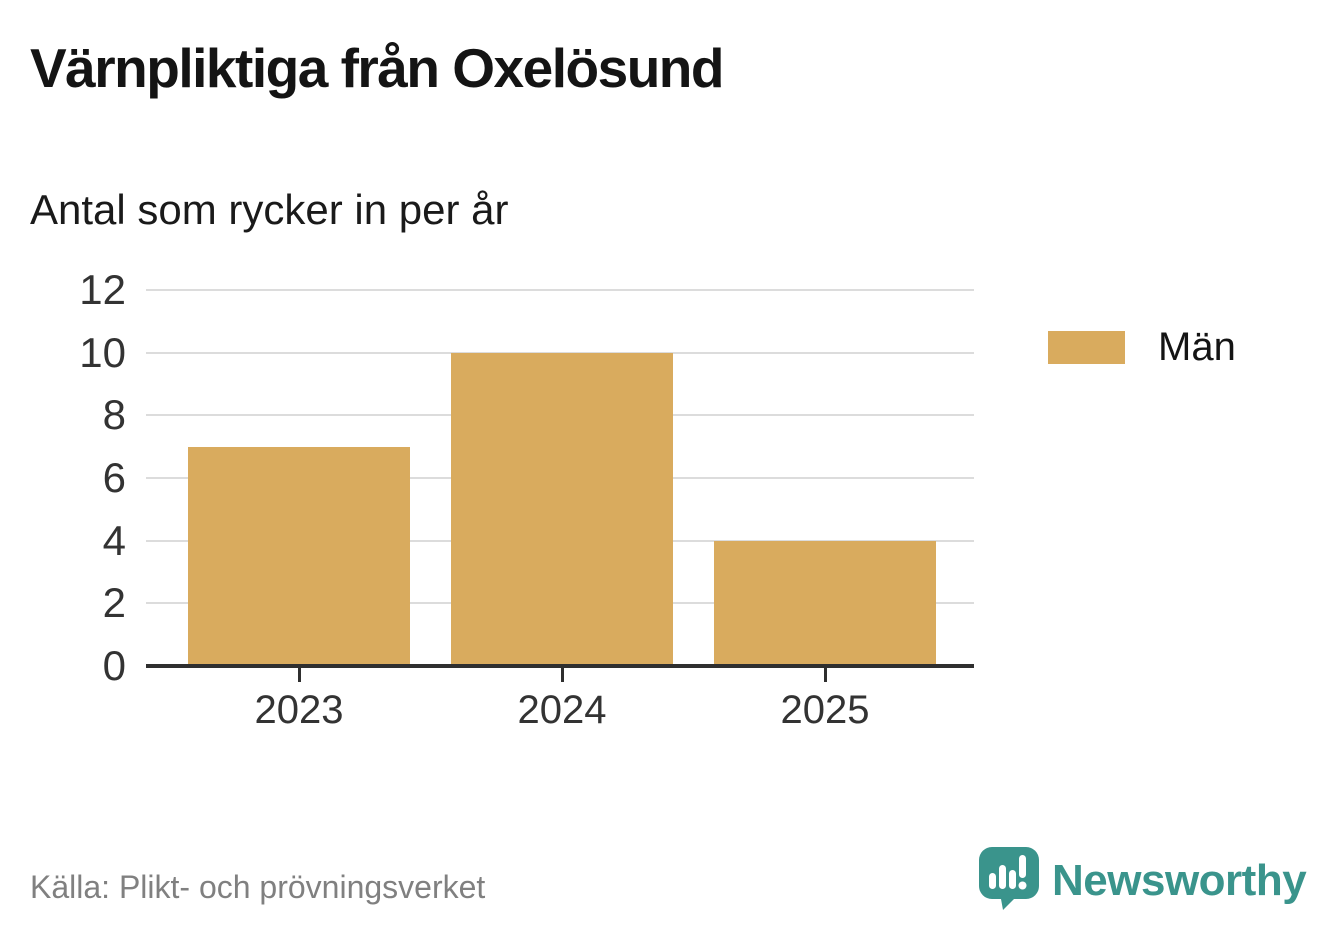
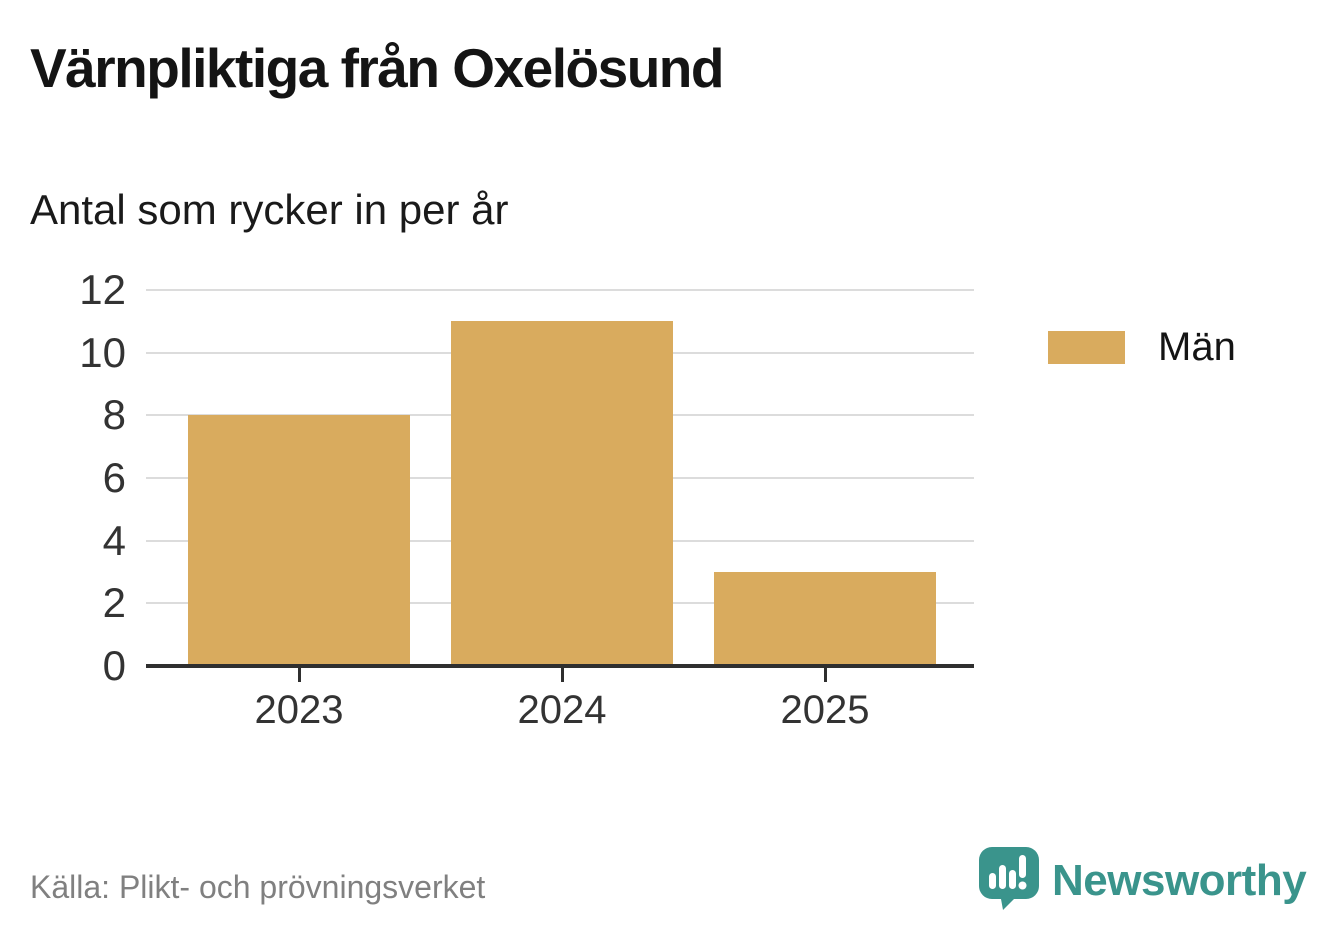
2023: 7 -> 8
2024: 10 -> 11
2025: 4 -> 3
